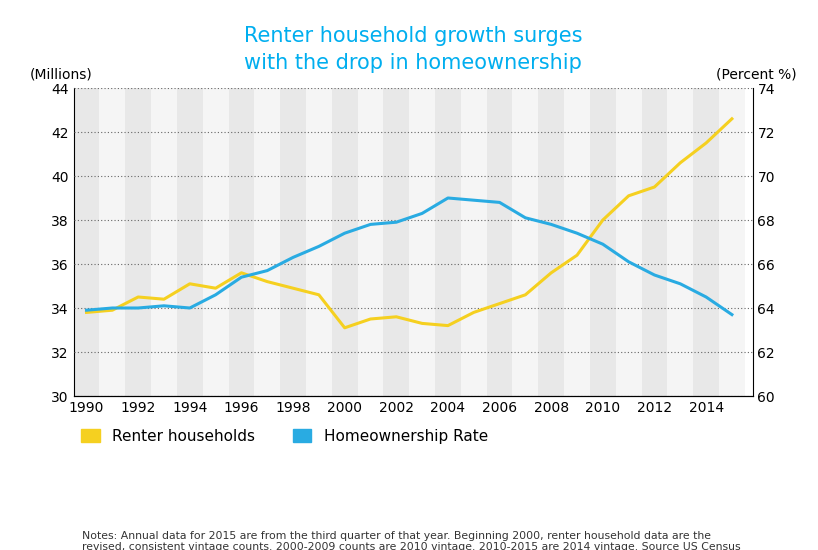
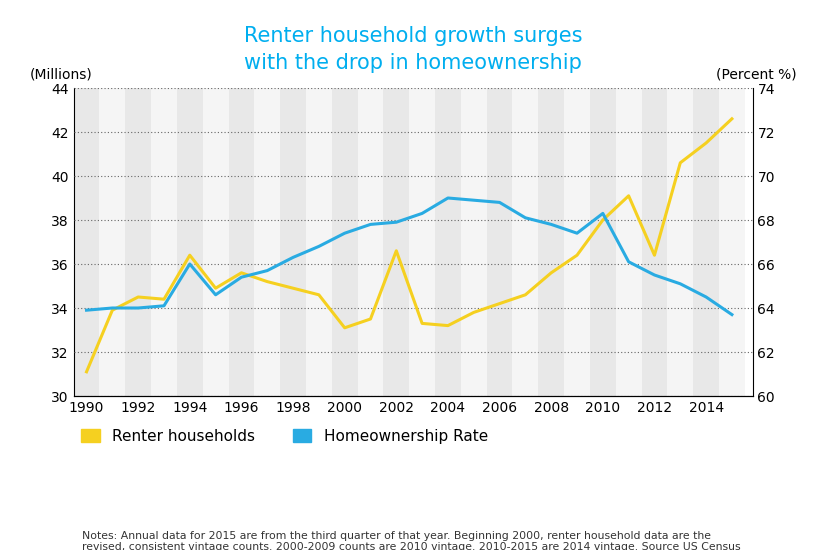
Renter households/1990: 33.8 -> 31.1
Renter households/1994: 35.1 -> 36.4
Homeownership Rate/1994: 64.0 -> 66.0
Renter households/2002: 33.6 -> 36.6
Homeownership Rate/2010: 66.9 -> 68.3
Renter households/2012: 39.5 -> 36.4
